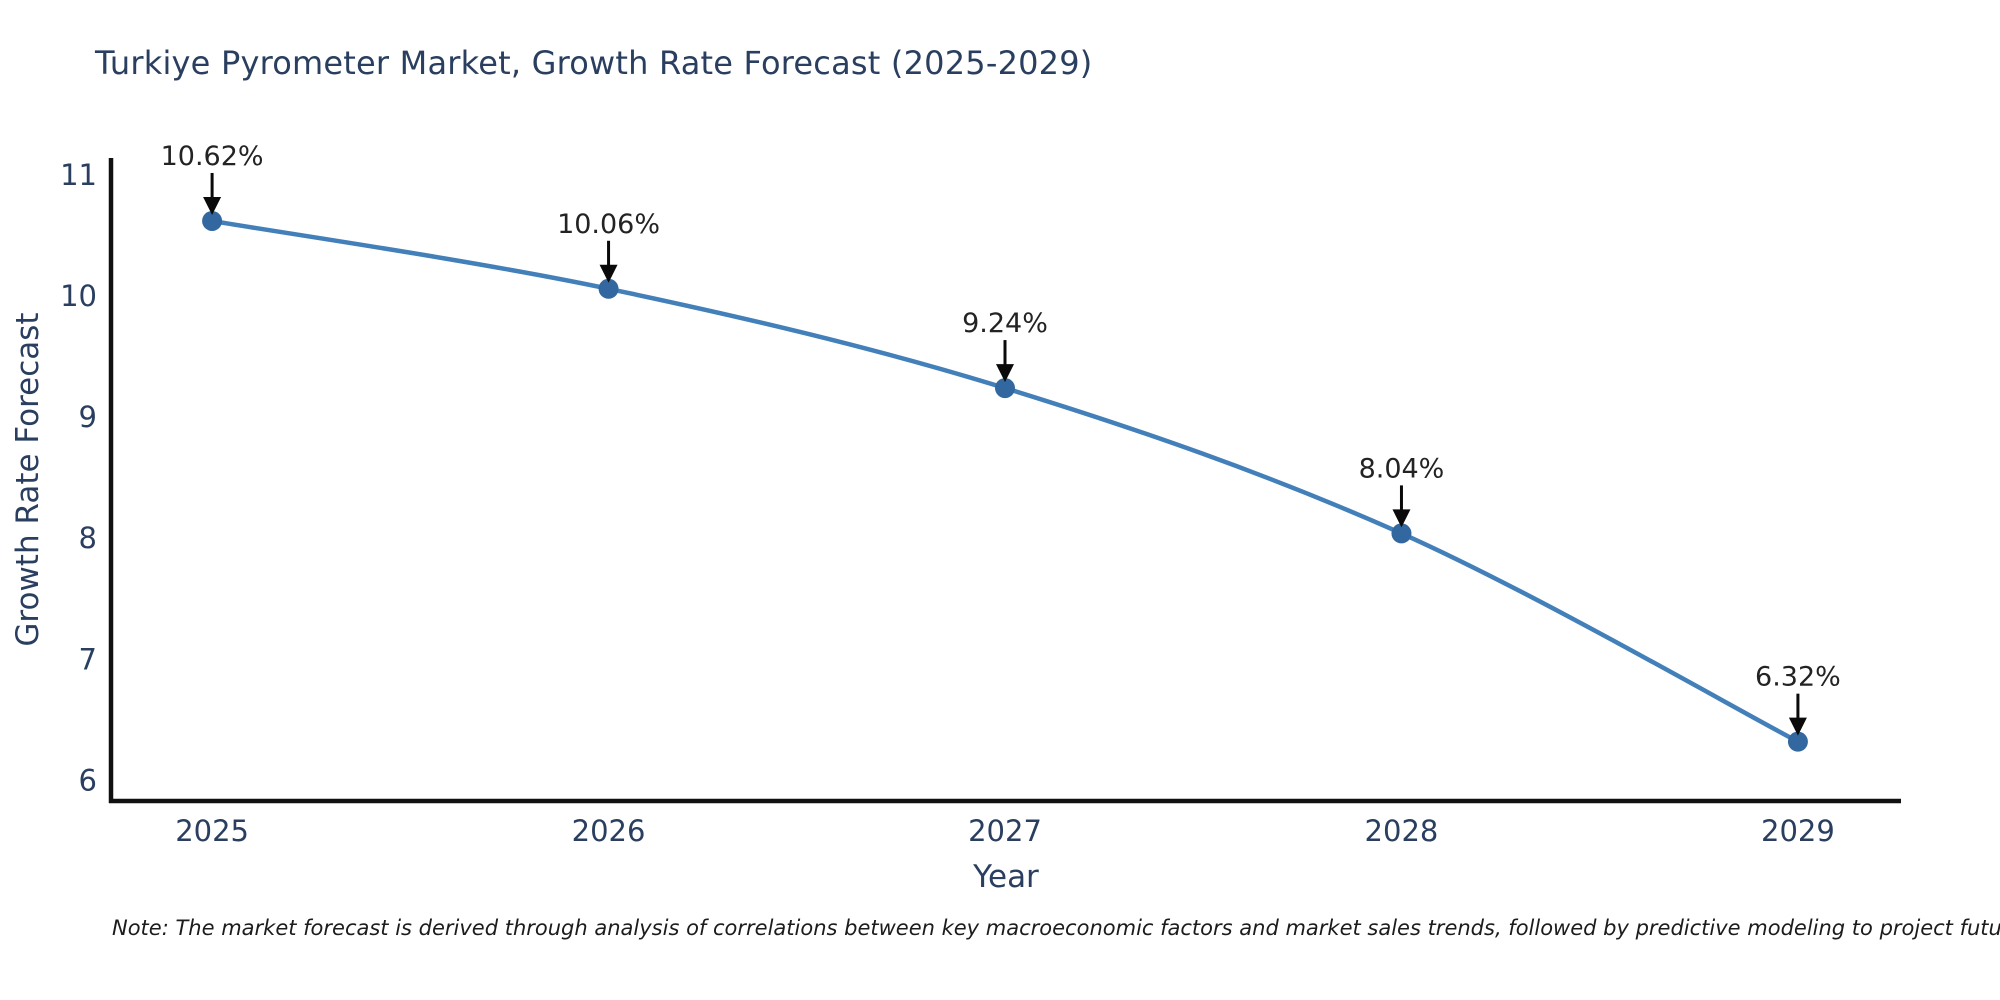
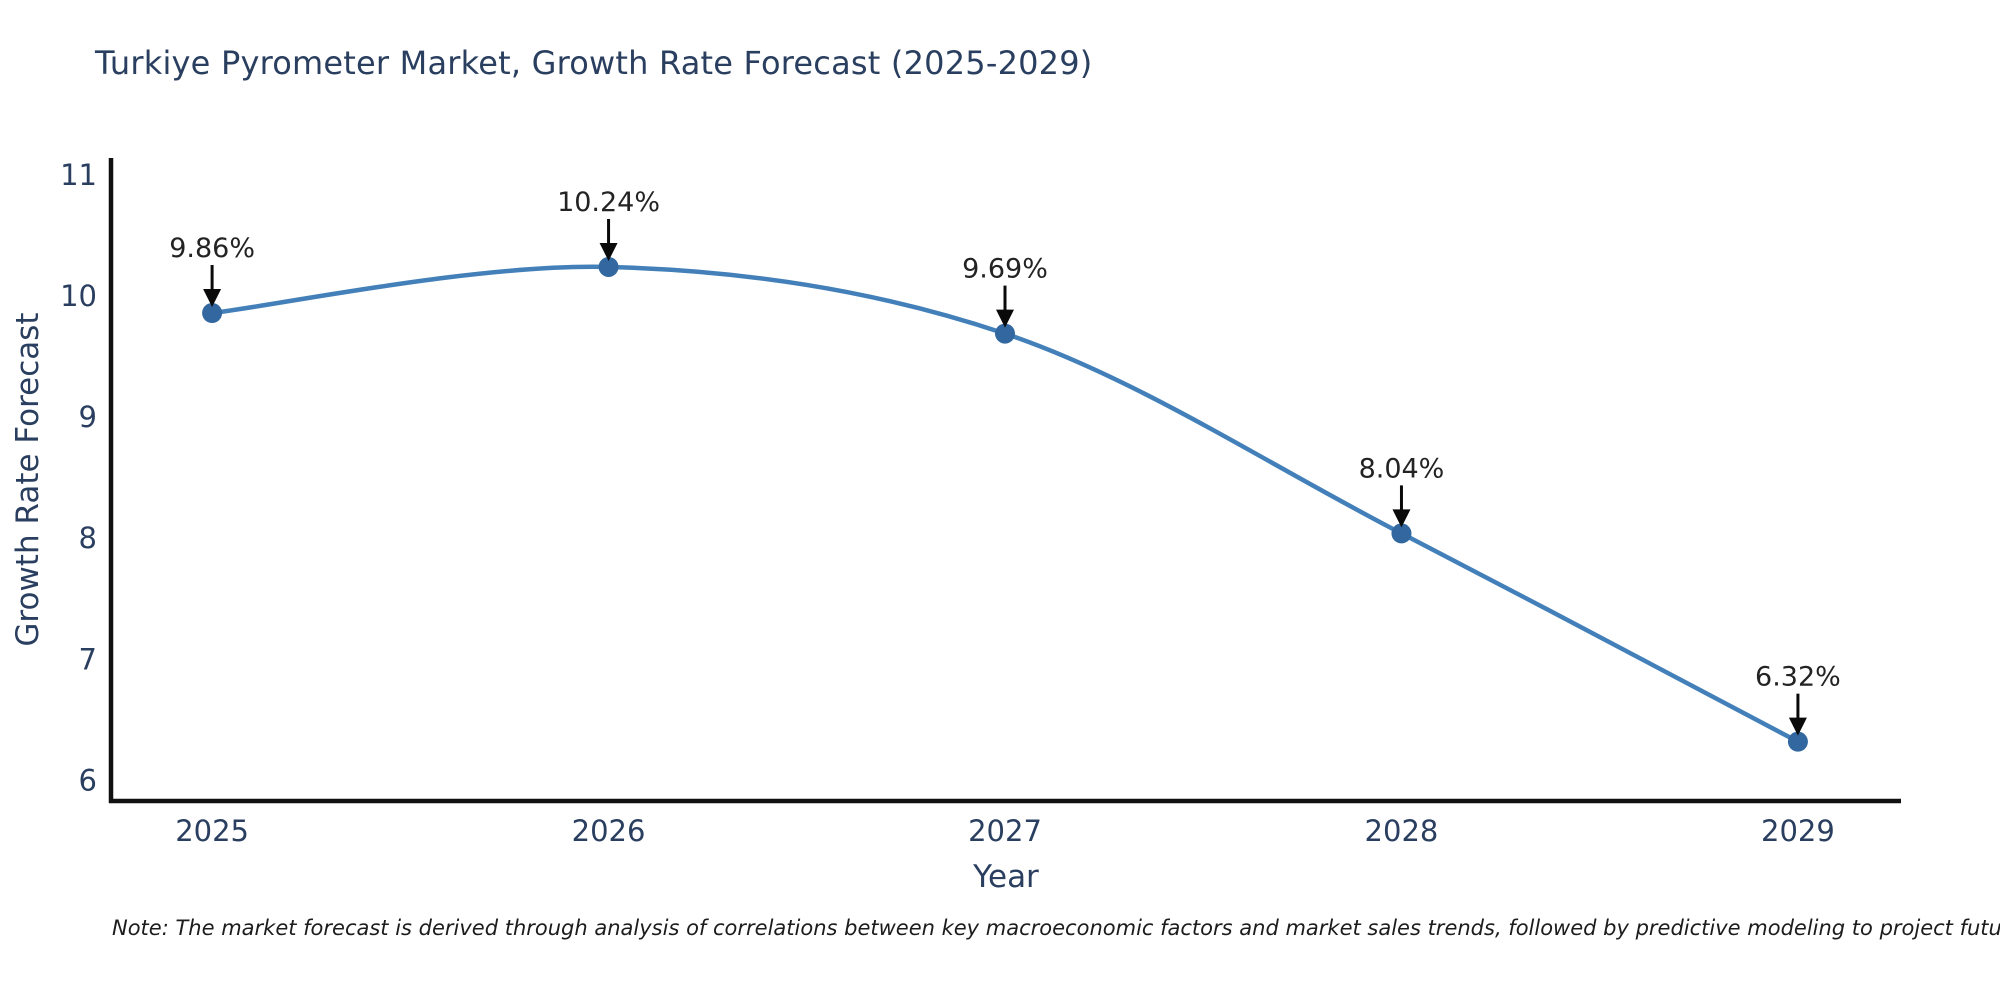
2025: 10.62% -> 9.86%
2026: 10.06% -> 10.24%
2027: 9.24% -> 9.69%
